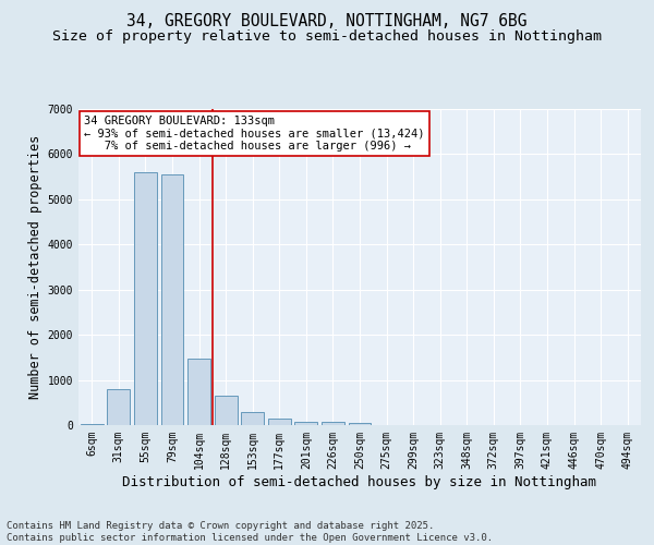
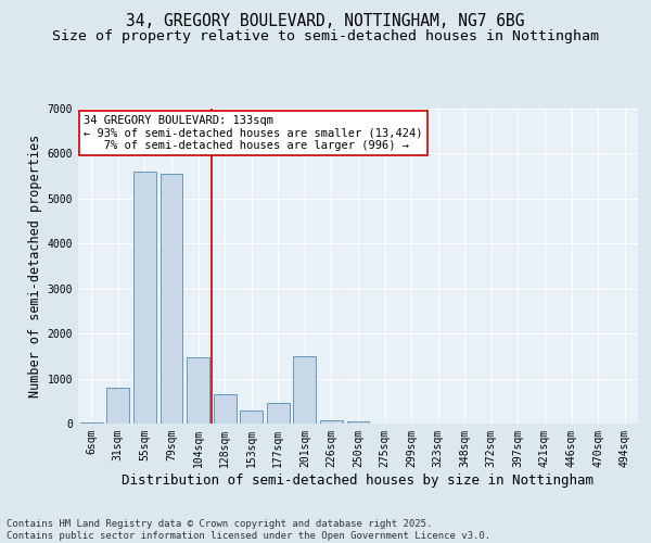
177sqm: 140 -> 450
201sqm: 80 -> 1500
